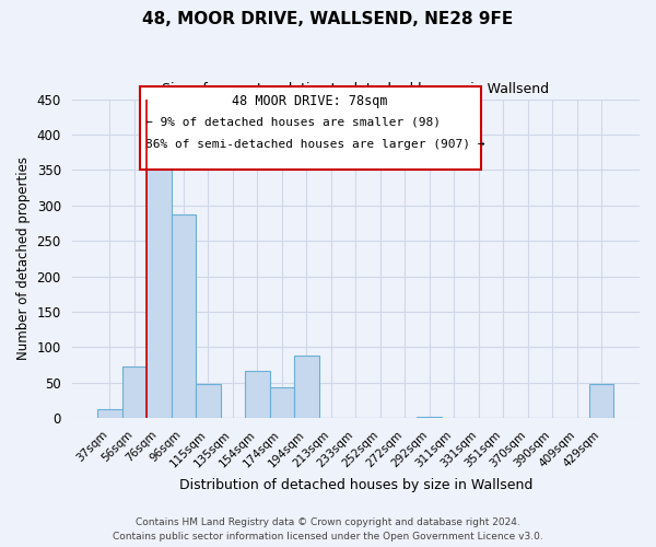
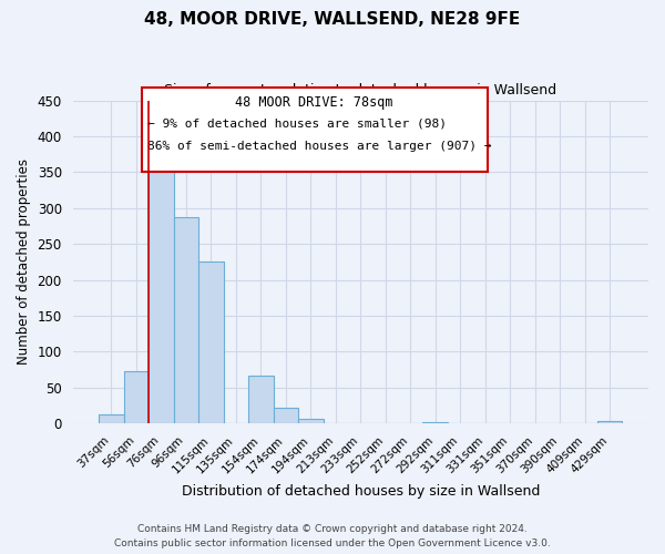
115sqm: 48 -> 225
174sqm: 44 -> 22
194sqm: 88 -> 6
429sqm: 48 -> 3
